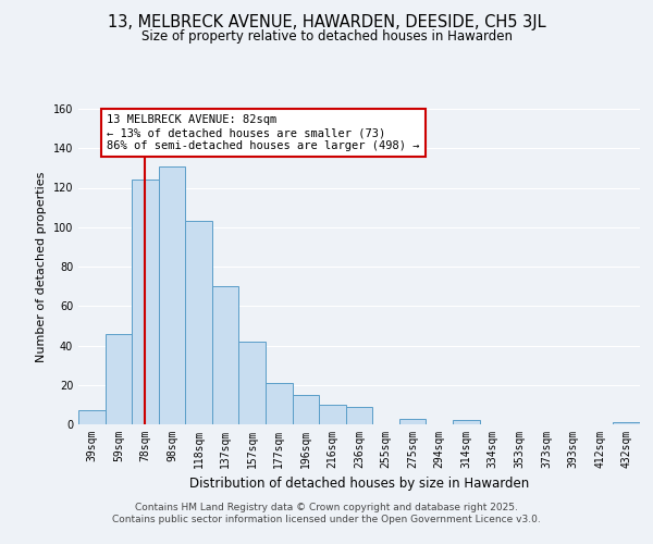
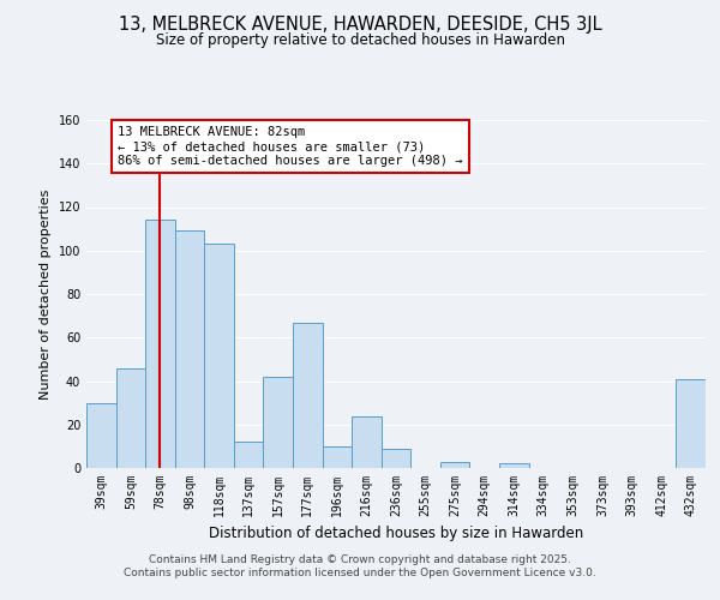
39sqm: 7 -> 30
78sqm: 124 -> 114
98sqm: 131 -> 109
137sqm: 70 -> 12
177sqm: 21 -> 67
196sqm: 15 -> 10
216sqm: 10 -> 24
432sqm: 1 -> 41
